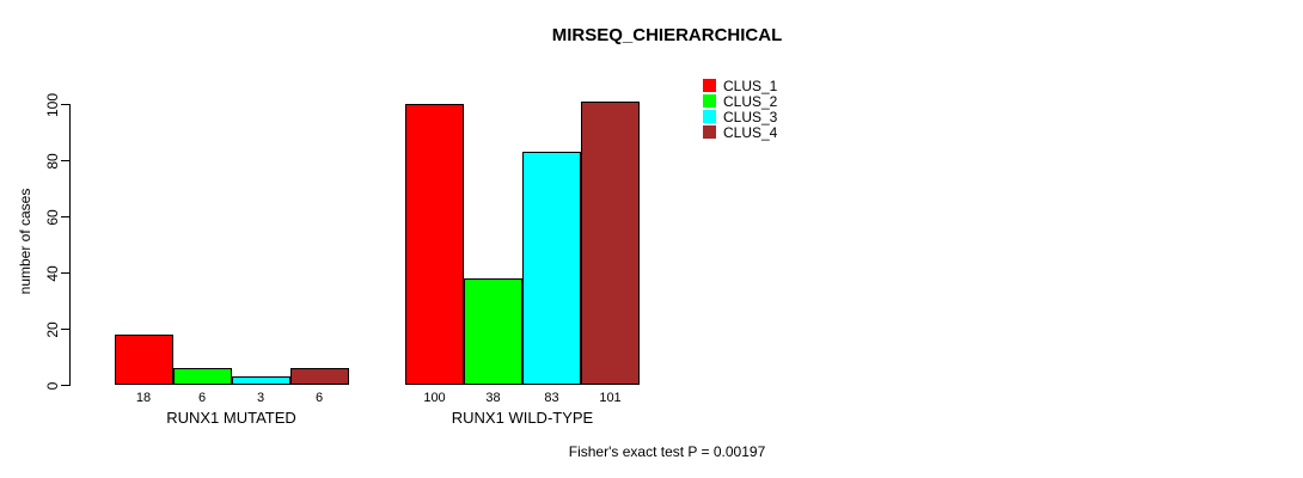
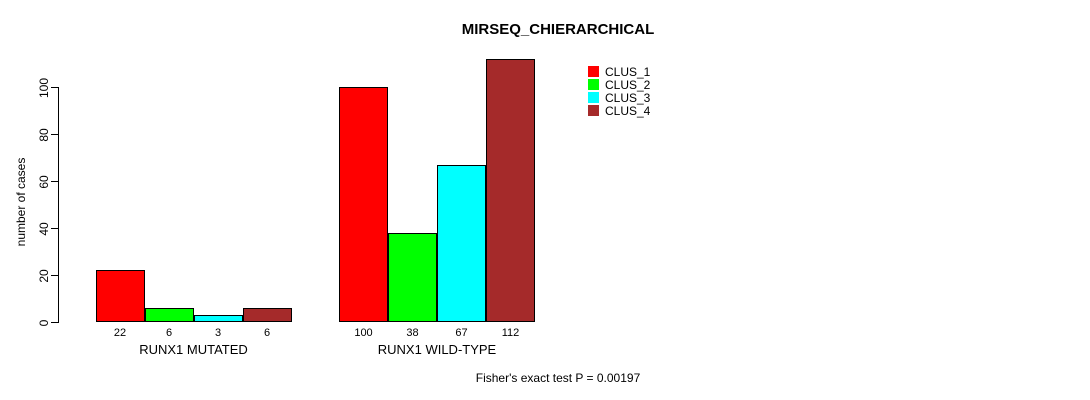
CLUS_1/RUNX1 MUTATED: 18 -> 22
CLUS_3/RUNX1 WILD-TYPE: 83 -> 67
CLUS_4/RUNX1 WILD-TYPE: 101 -> 112
